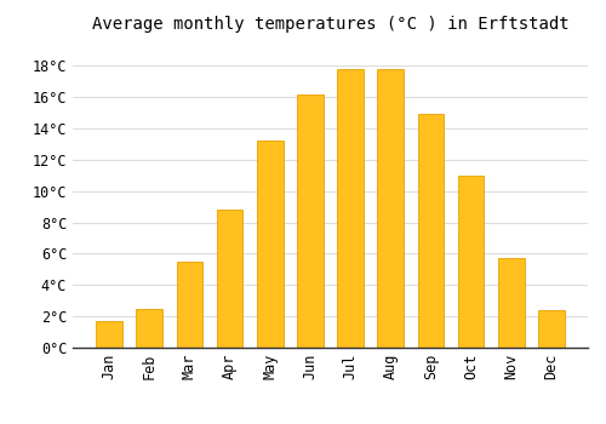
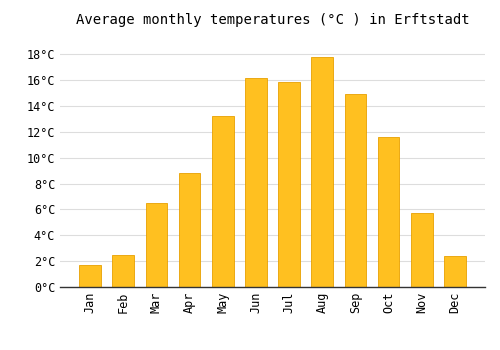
Mar: 5.5°C -> 6.5°C
Jul: 17.8°C -> 15.9°C
Oct: 11.0°C -> 11.6°C
